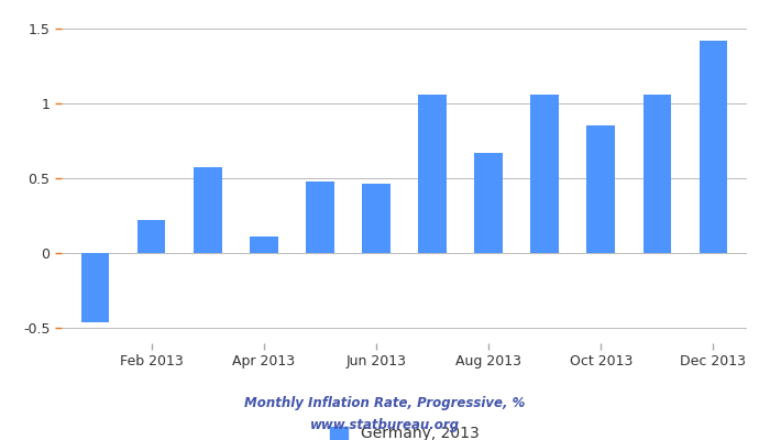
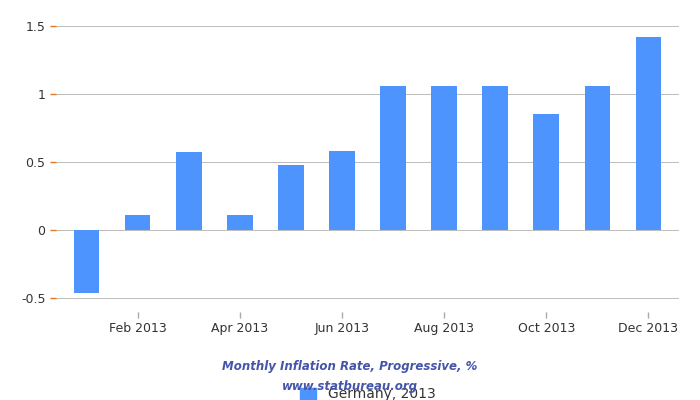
Feb 2013: 0.22 -> 0.11
Jun 2013: 0.46 -> 0.58
Aug 2013: 0.67 -> 1.06
